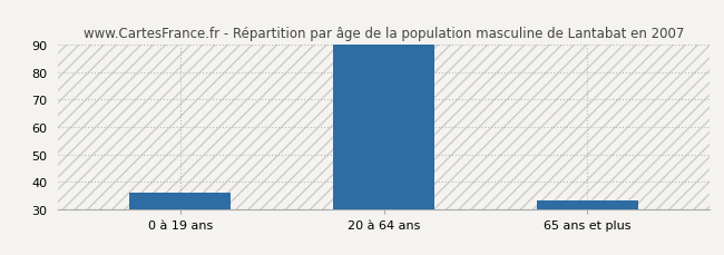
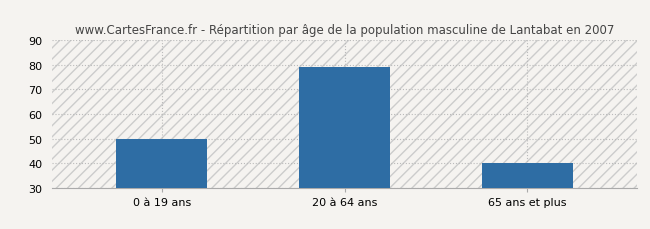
0 à 19 ans: 36 -> 50
20 à 64 ans: 90 -> 79
65 ans et plus: 33 -> 40
